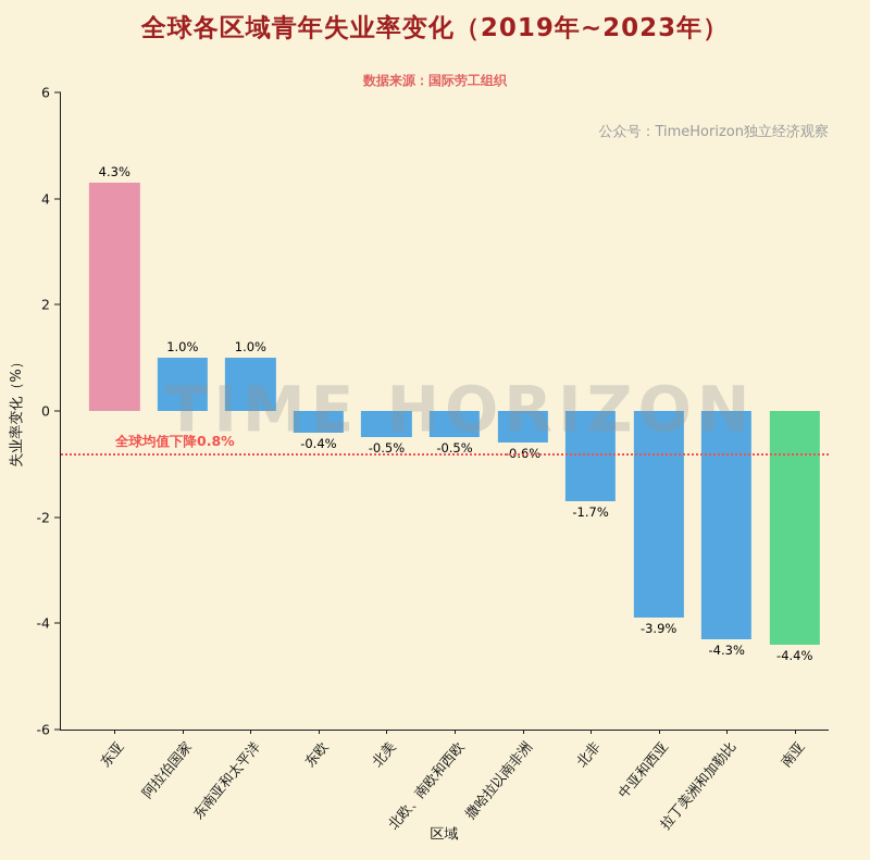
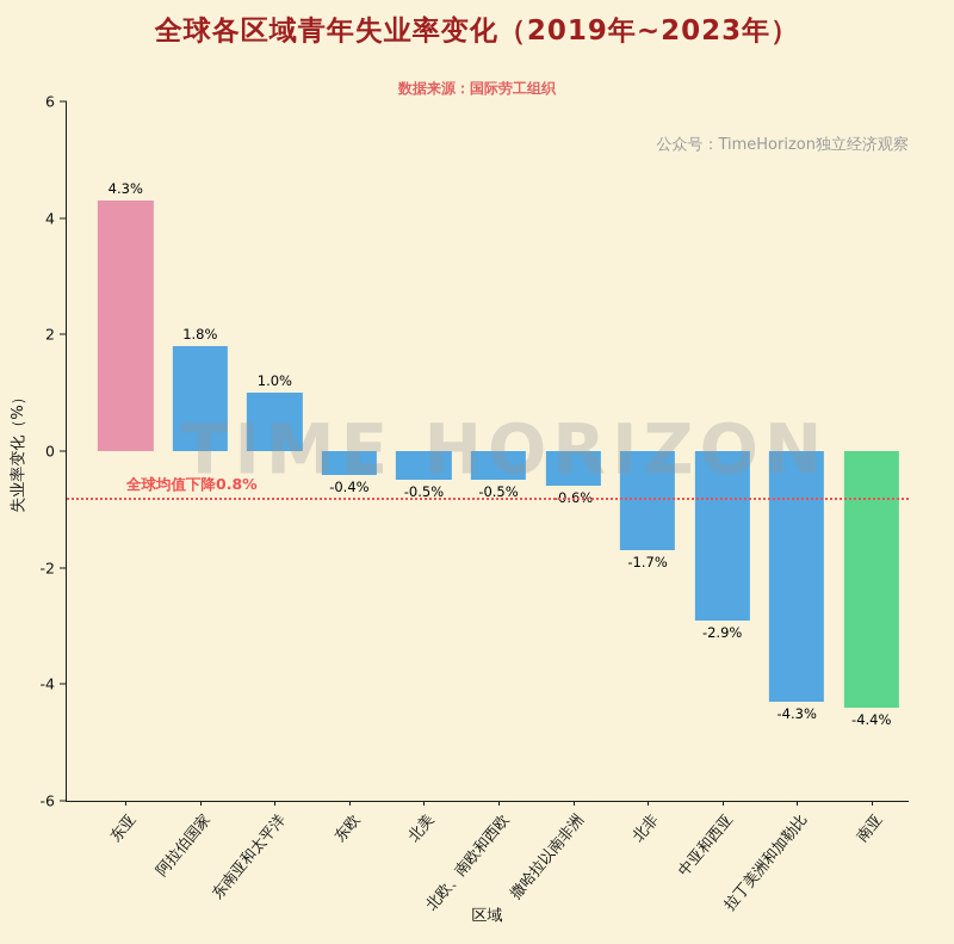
阿拉伯国家: 1.0% -> 1.8%
中亚和西亚: -3.9% -> -2.9%
